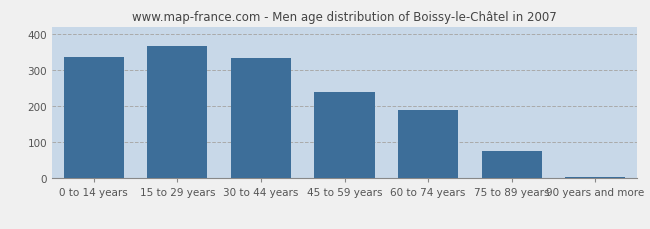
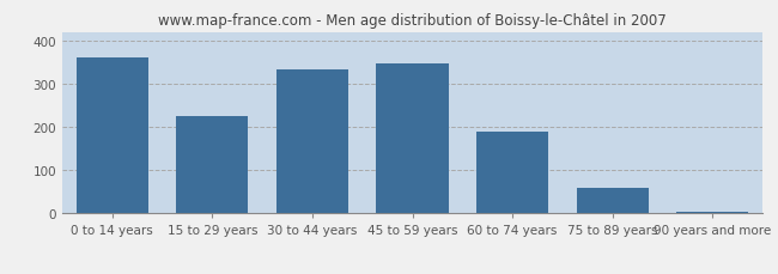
0 to 14 years: 335 -> 360
15 to 29 years: 365 -> 225
45 to 59 years: 240 -> 348
75 to 89 years: 75 -> 60
